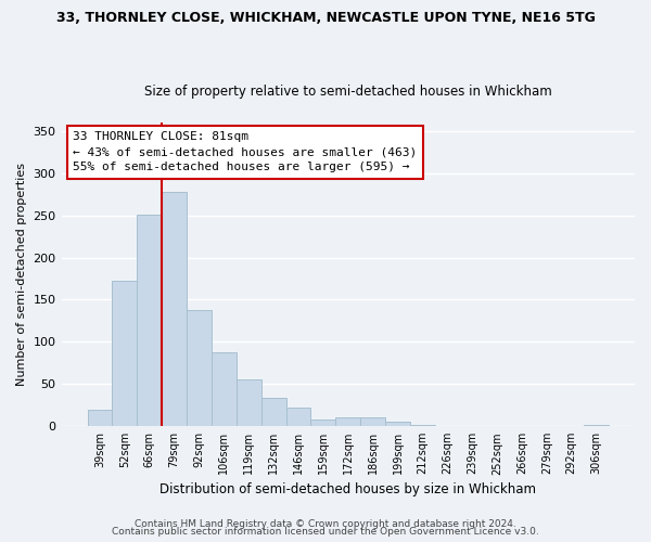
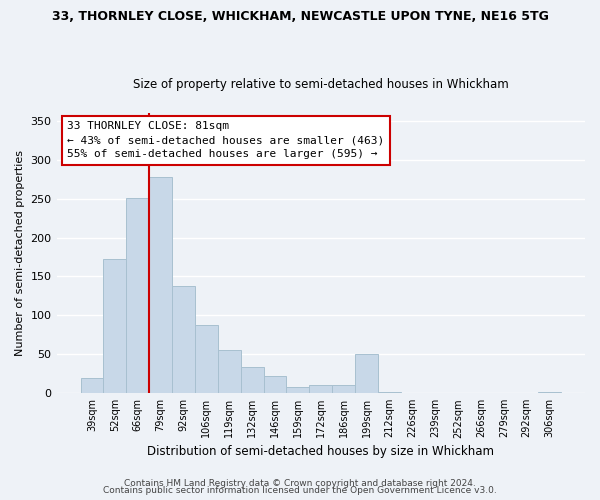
199sqm: 5 -> 50
